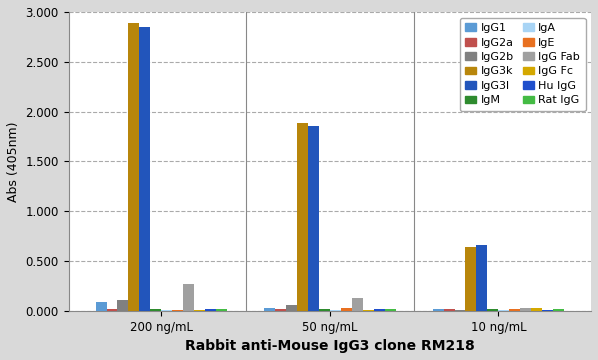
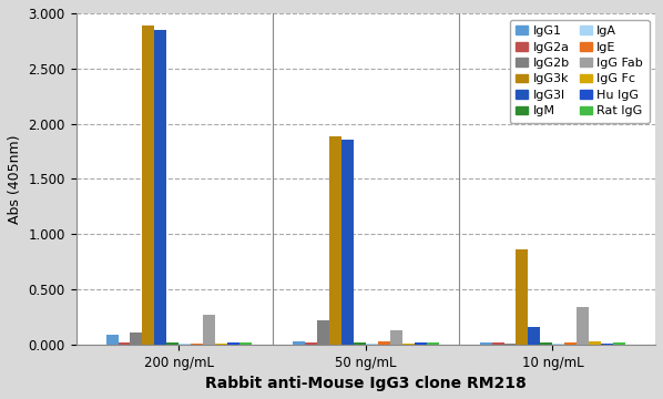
IgG2b/50 ng/mL: 0.06 -> 0.22
IgG3k/10 ng/mL: 0.65 -> 0.86
IgG3l/10 ng/mL: 0.66 -> 0.16
IgG Fab/10 ng/mL: 0.03 -> 0.34
